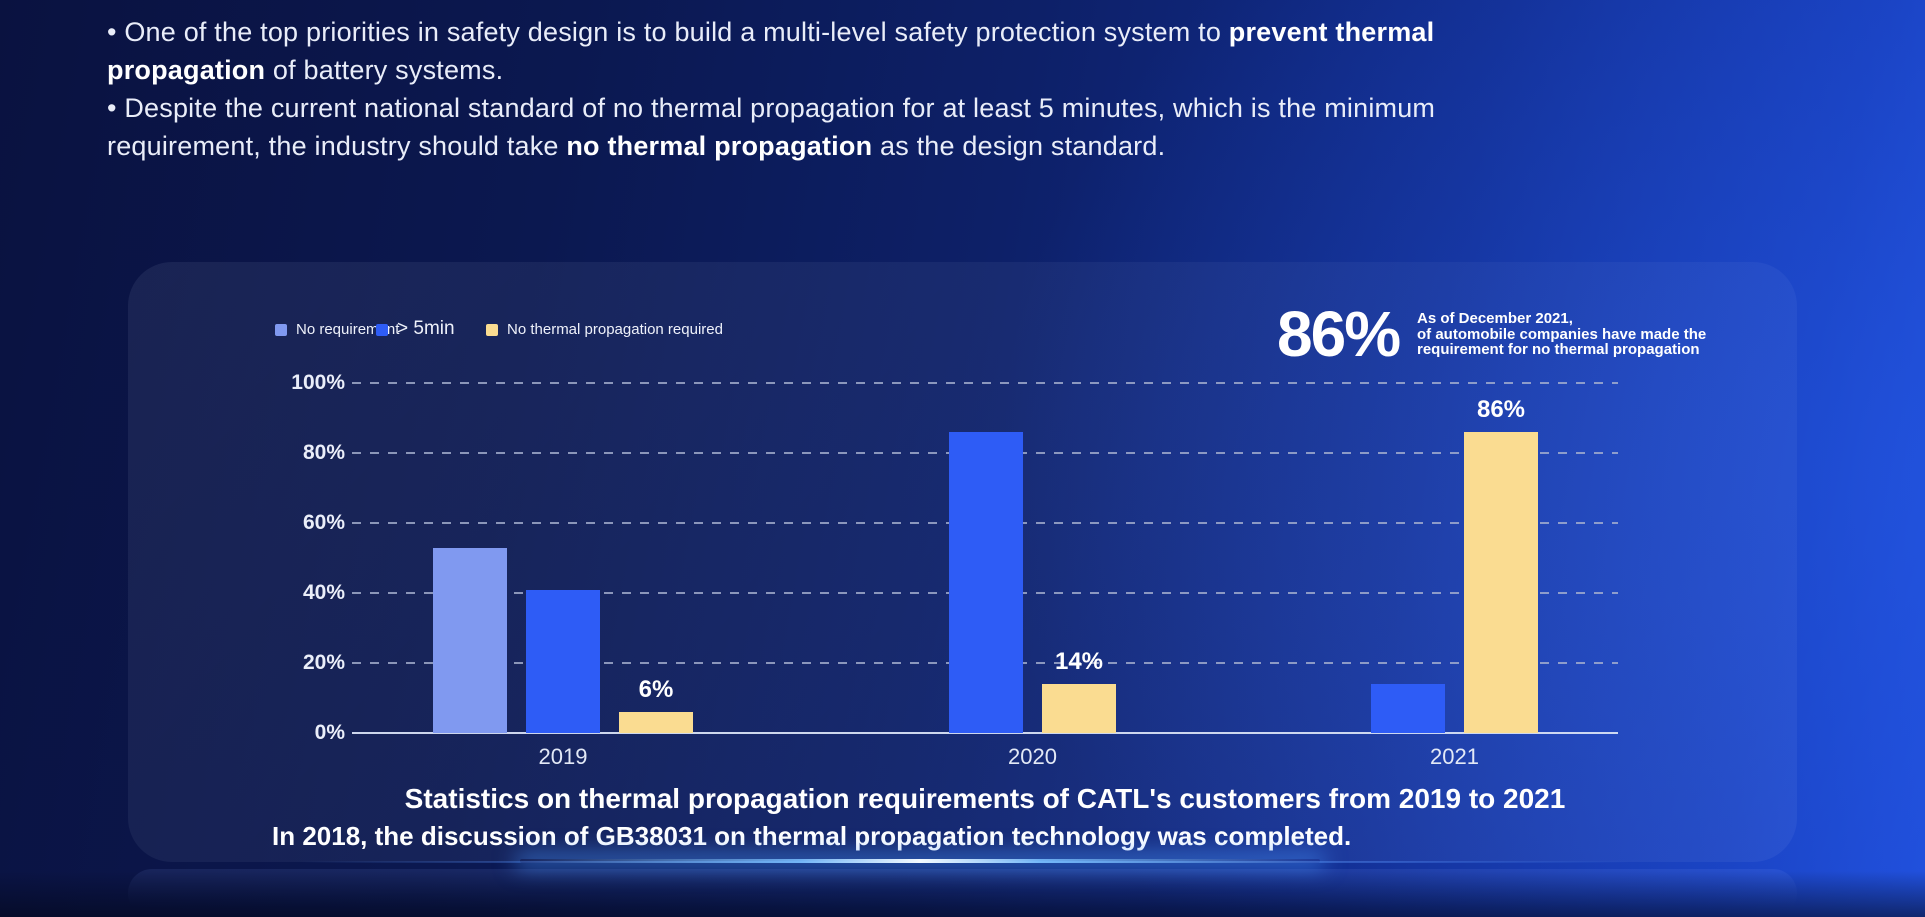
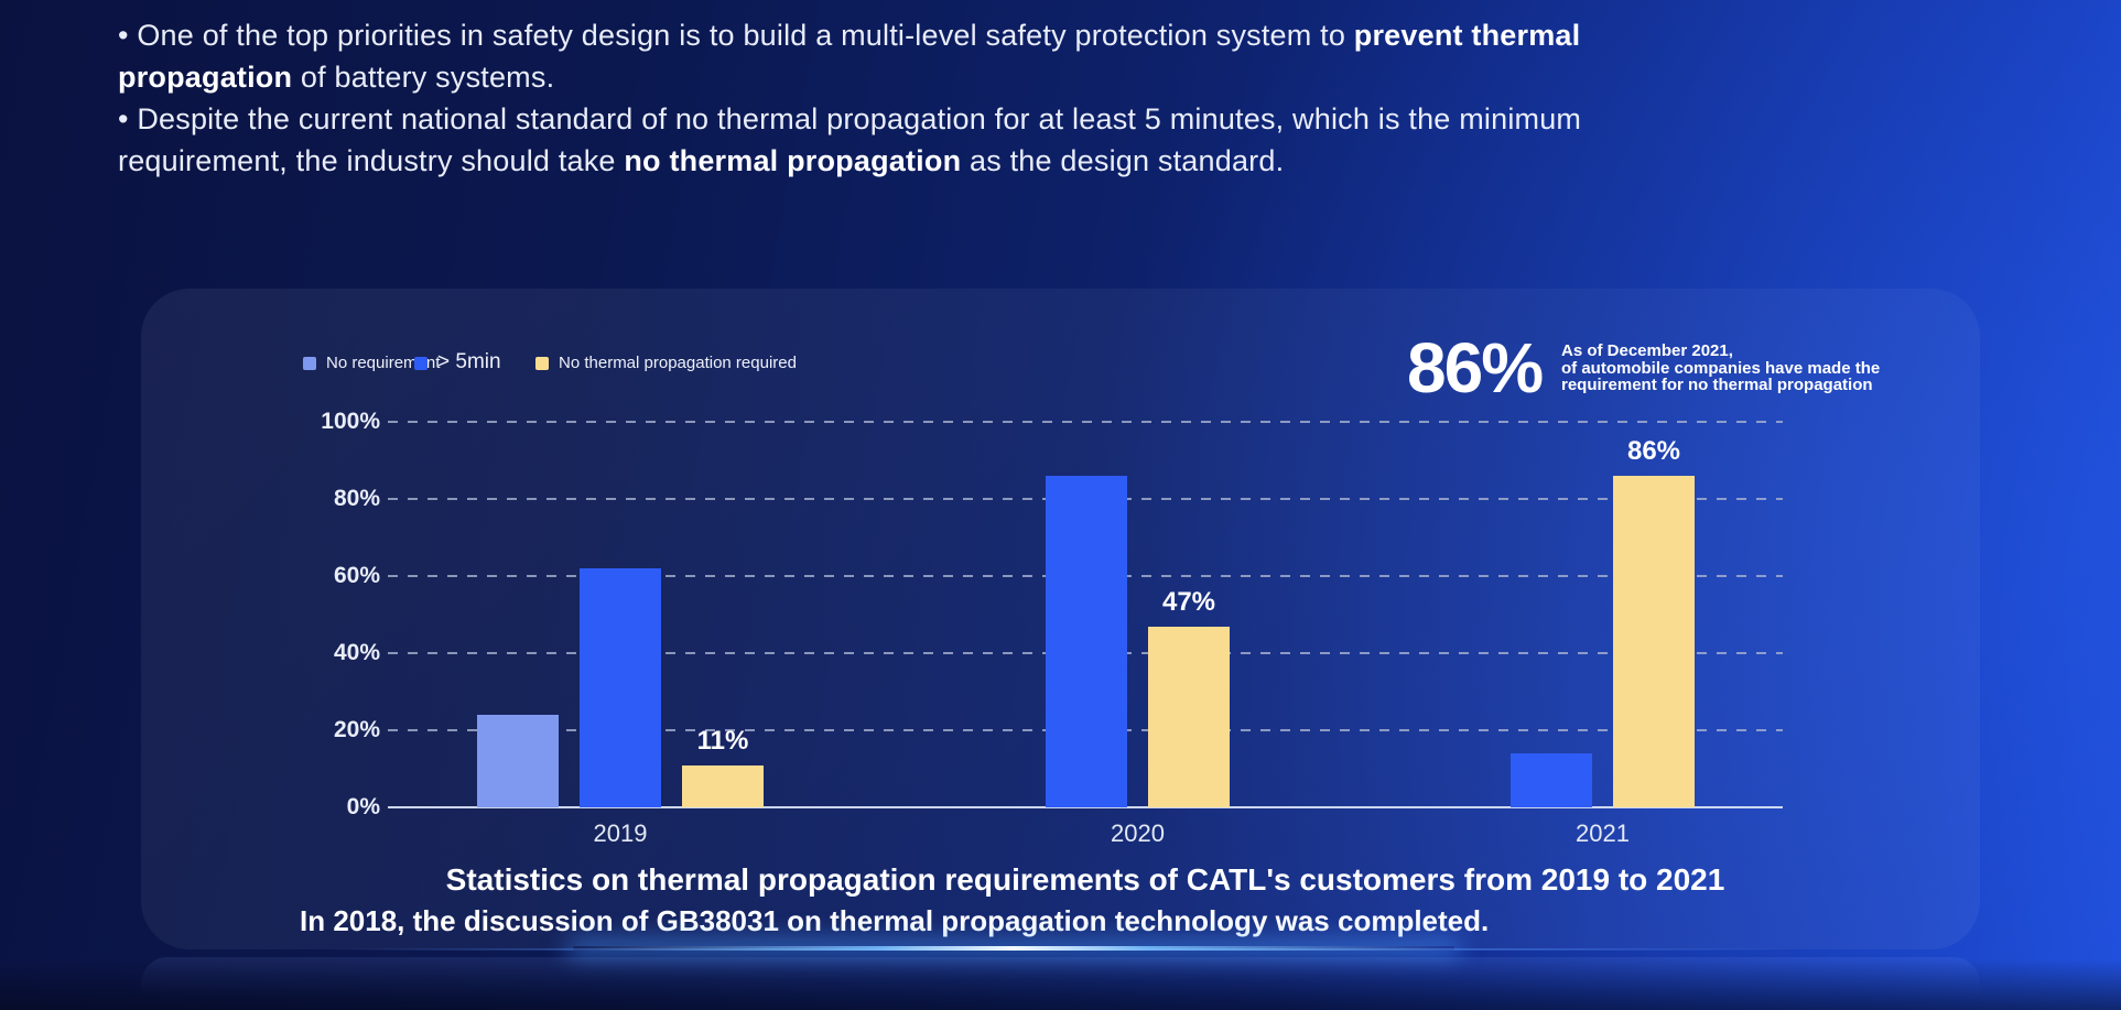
No requirement/2019: 53% -> 24%
> 5min/2019: 41% -> 62%
No thermal propagation required/2019: 6% -> 11%
No thermal propagation required/2020: 14% -> 47%
